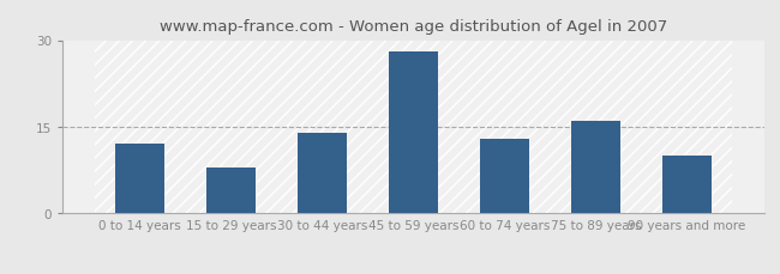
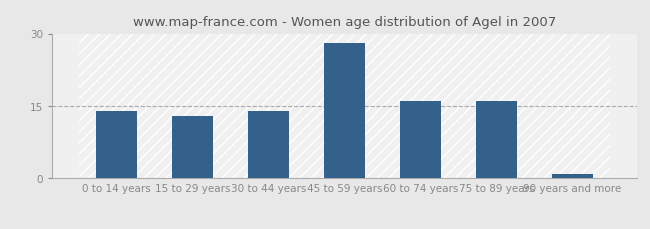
0 to 14 years: 12 -> 14
15 to 29 years: 8 -> 13
60 to 74 years: 13 -> 16
90 years and more: 10 -> 1
